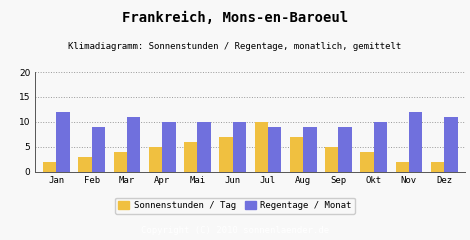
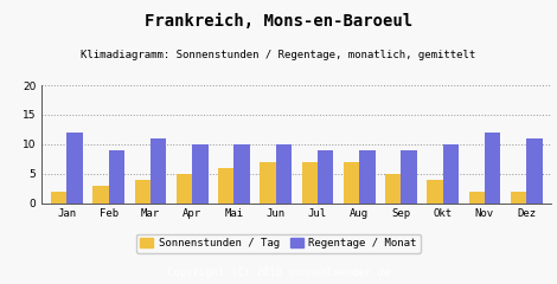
Sonnenstunden / Tag/Jul: 10 -> 7
